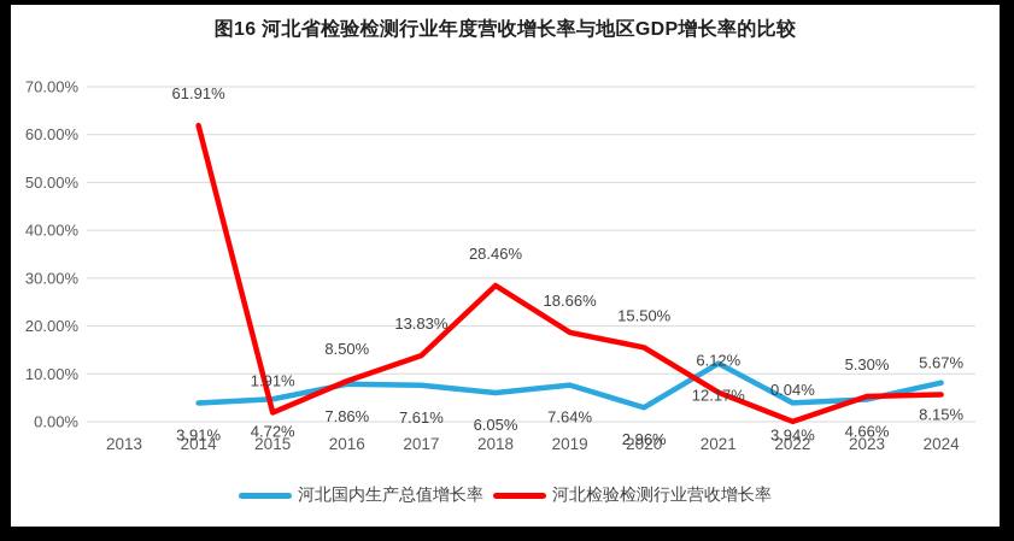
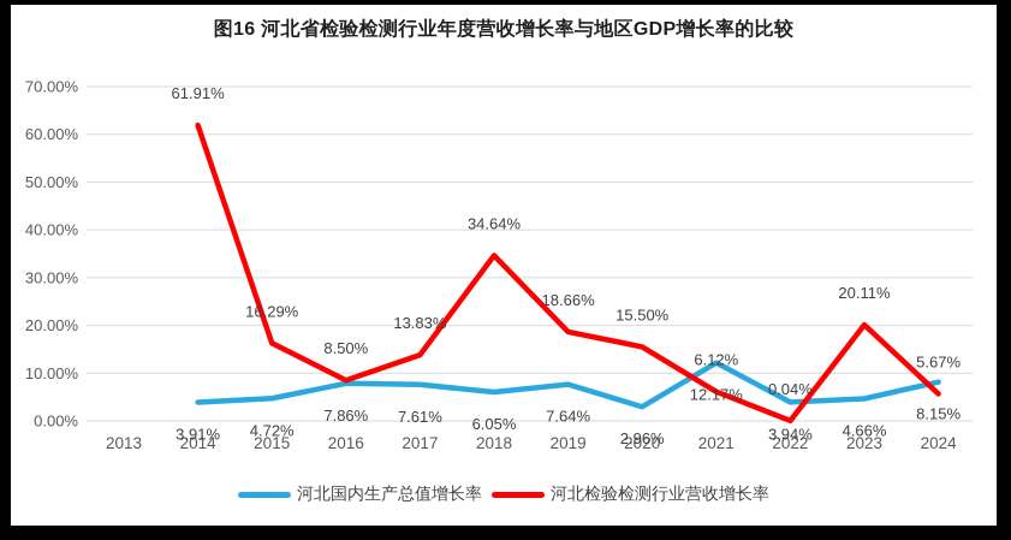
河北检验检测行业营收增长率/2015: 1.91% -> 16.29%
河北检验检测行业营收增长率/2018: 28.46% -> 34.64%
河北检验检测行业营收增长率/2023: 5.30% -> 20.11%
